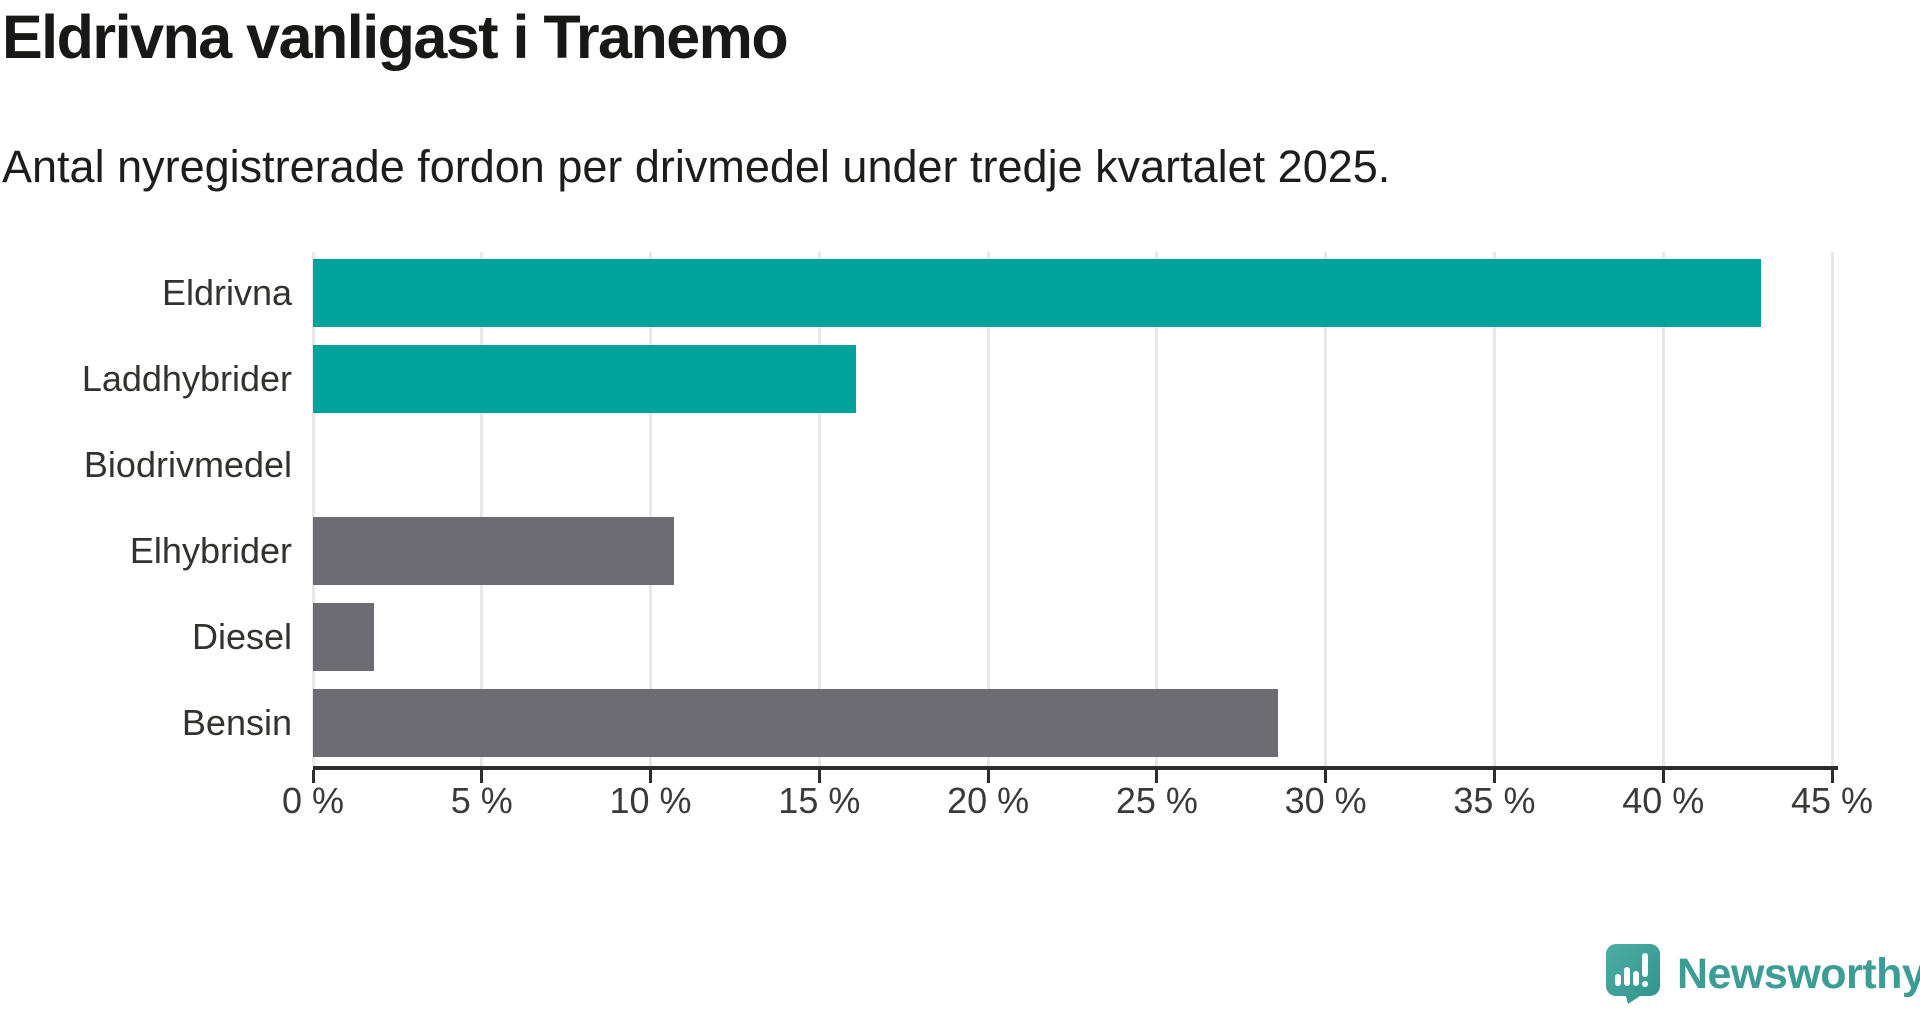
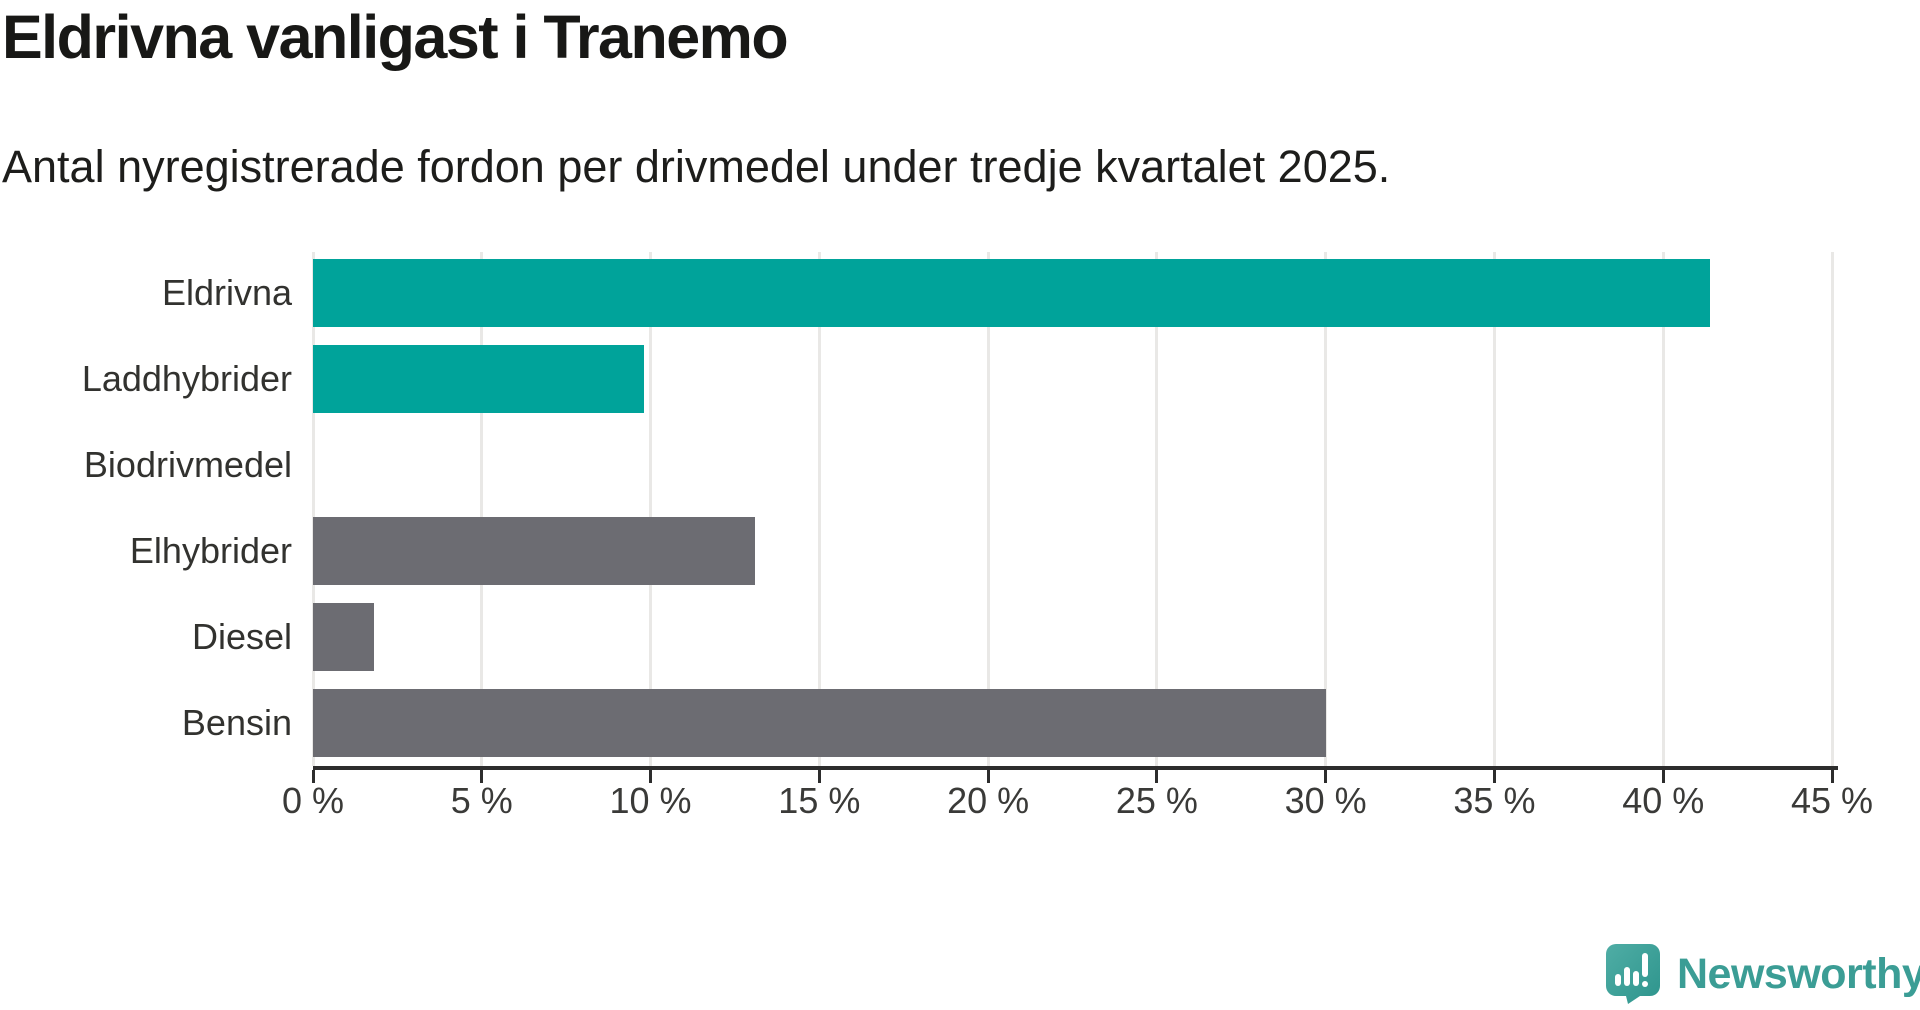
Eldrivna: 42.9% -> 41.4%
Laddhybrider: 16.1% -> 9.8%
Elhybrider: 10.7% -> 13.1%
Bensin: 28.6% -> 30.0%
